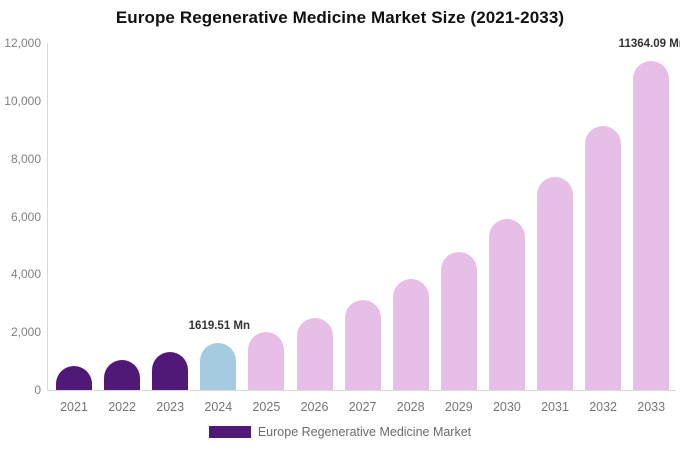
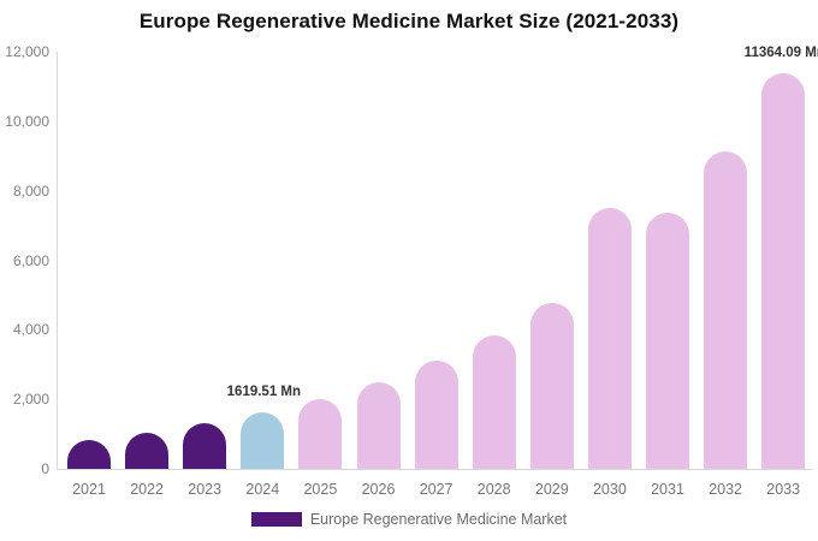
2030: 5900 -> 7500
